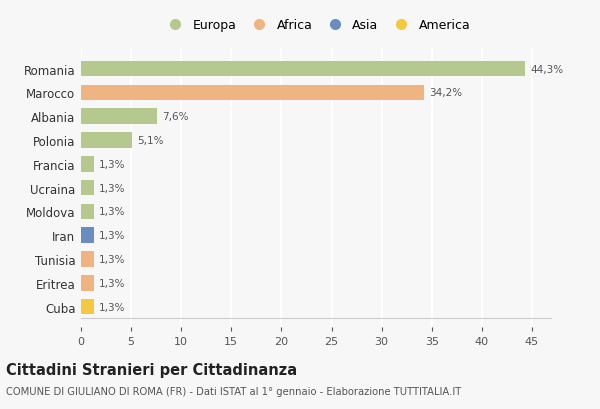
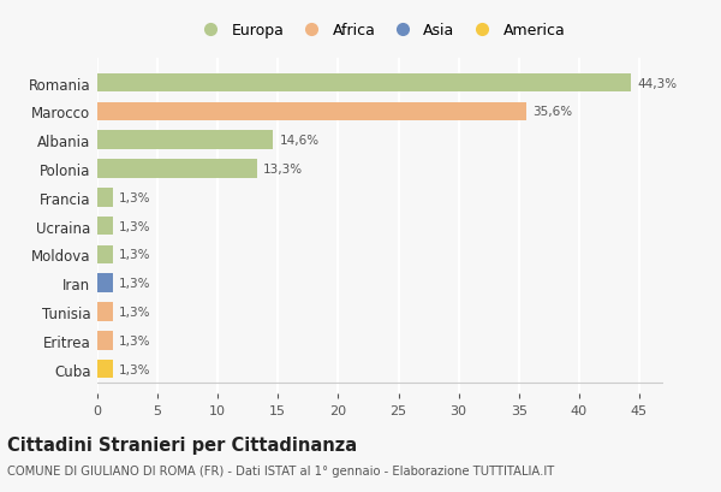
Marocco: 34,2% -> 35,6%
Albania: 7,6% -> 14,6%
Polonia: 5,1% -> 13,3%
